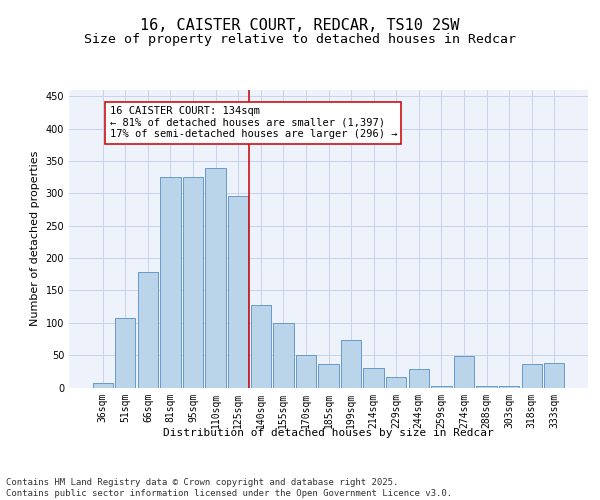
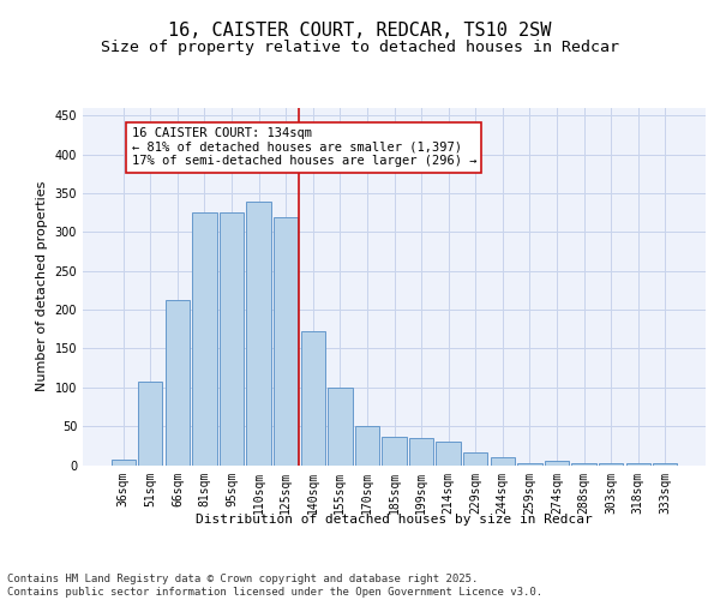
66sqm: 178 -> 212
125sqm: 296 -> 320
140sqm: 128 -> 173
199sqm: 74 -> 35
244sqm: 28 -> 10
274sqm: 48 -> 6
318sqm: 36 -> 2
333sqm: 38 -> 2
